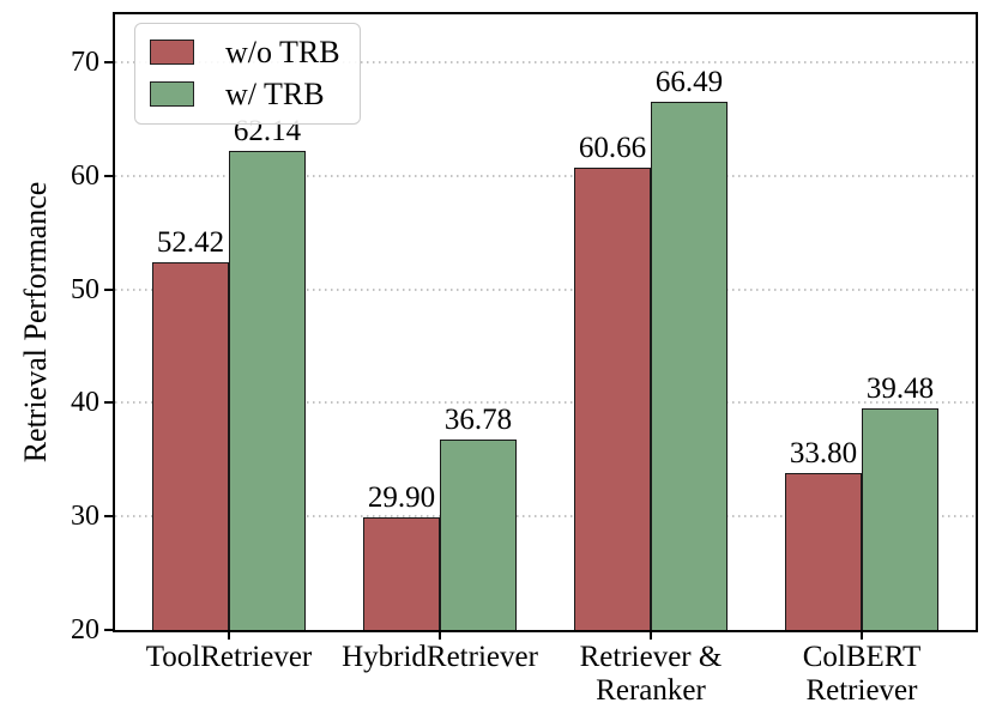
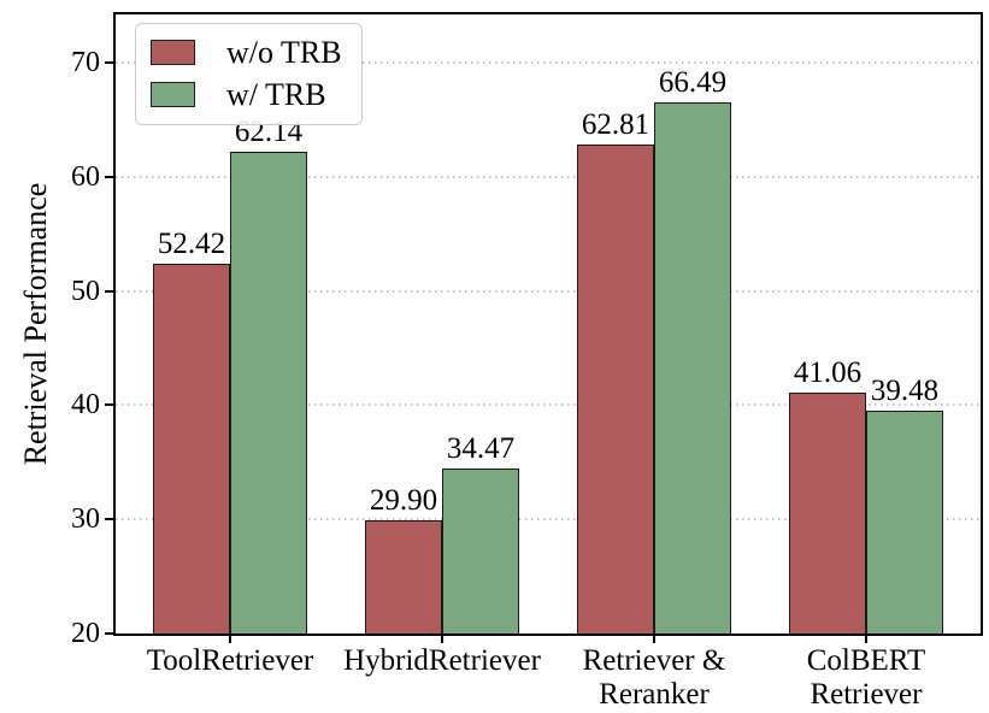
w/ TRB/HybridRetriever: 36.78 -> 34.47
w/o TRB/Retriever & Reranker: 60.66 -> 62.81
w/o TRB/ColBERT Retriever: 33.80 -> 41.06
